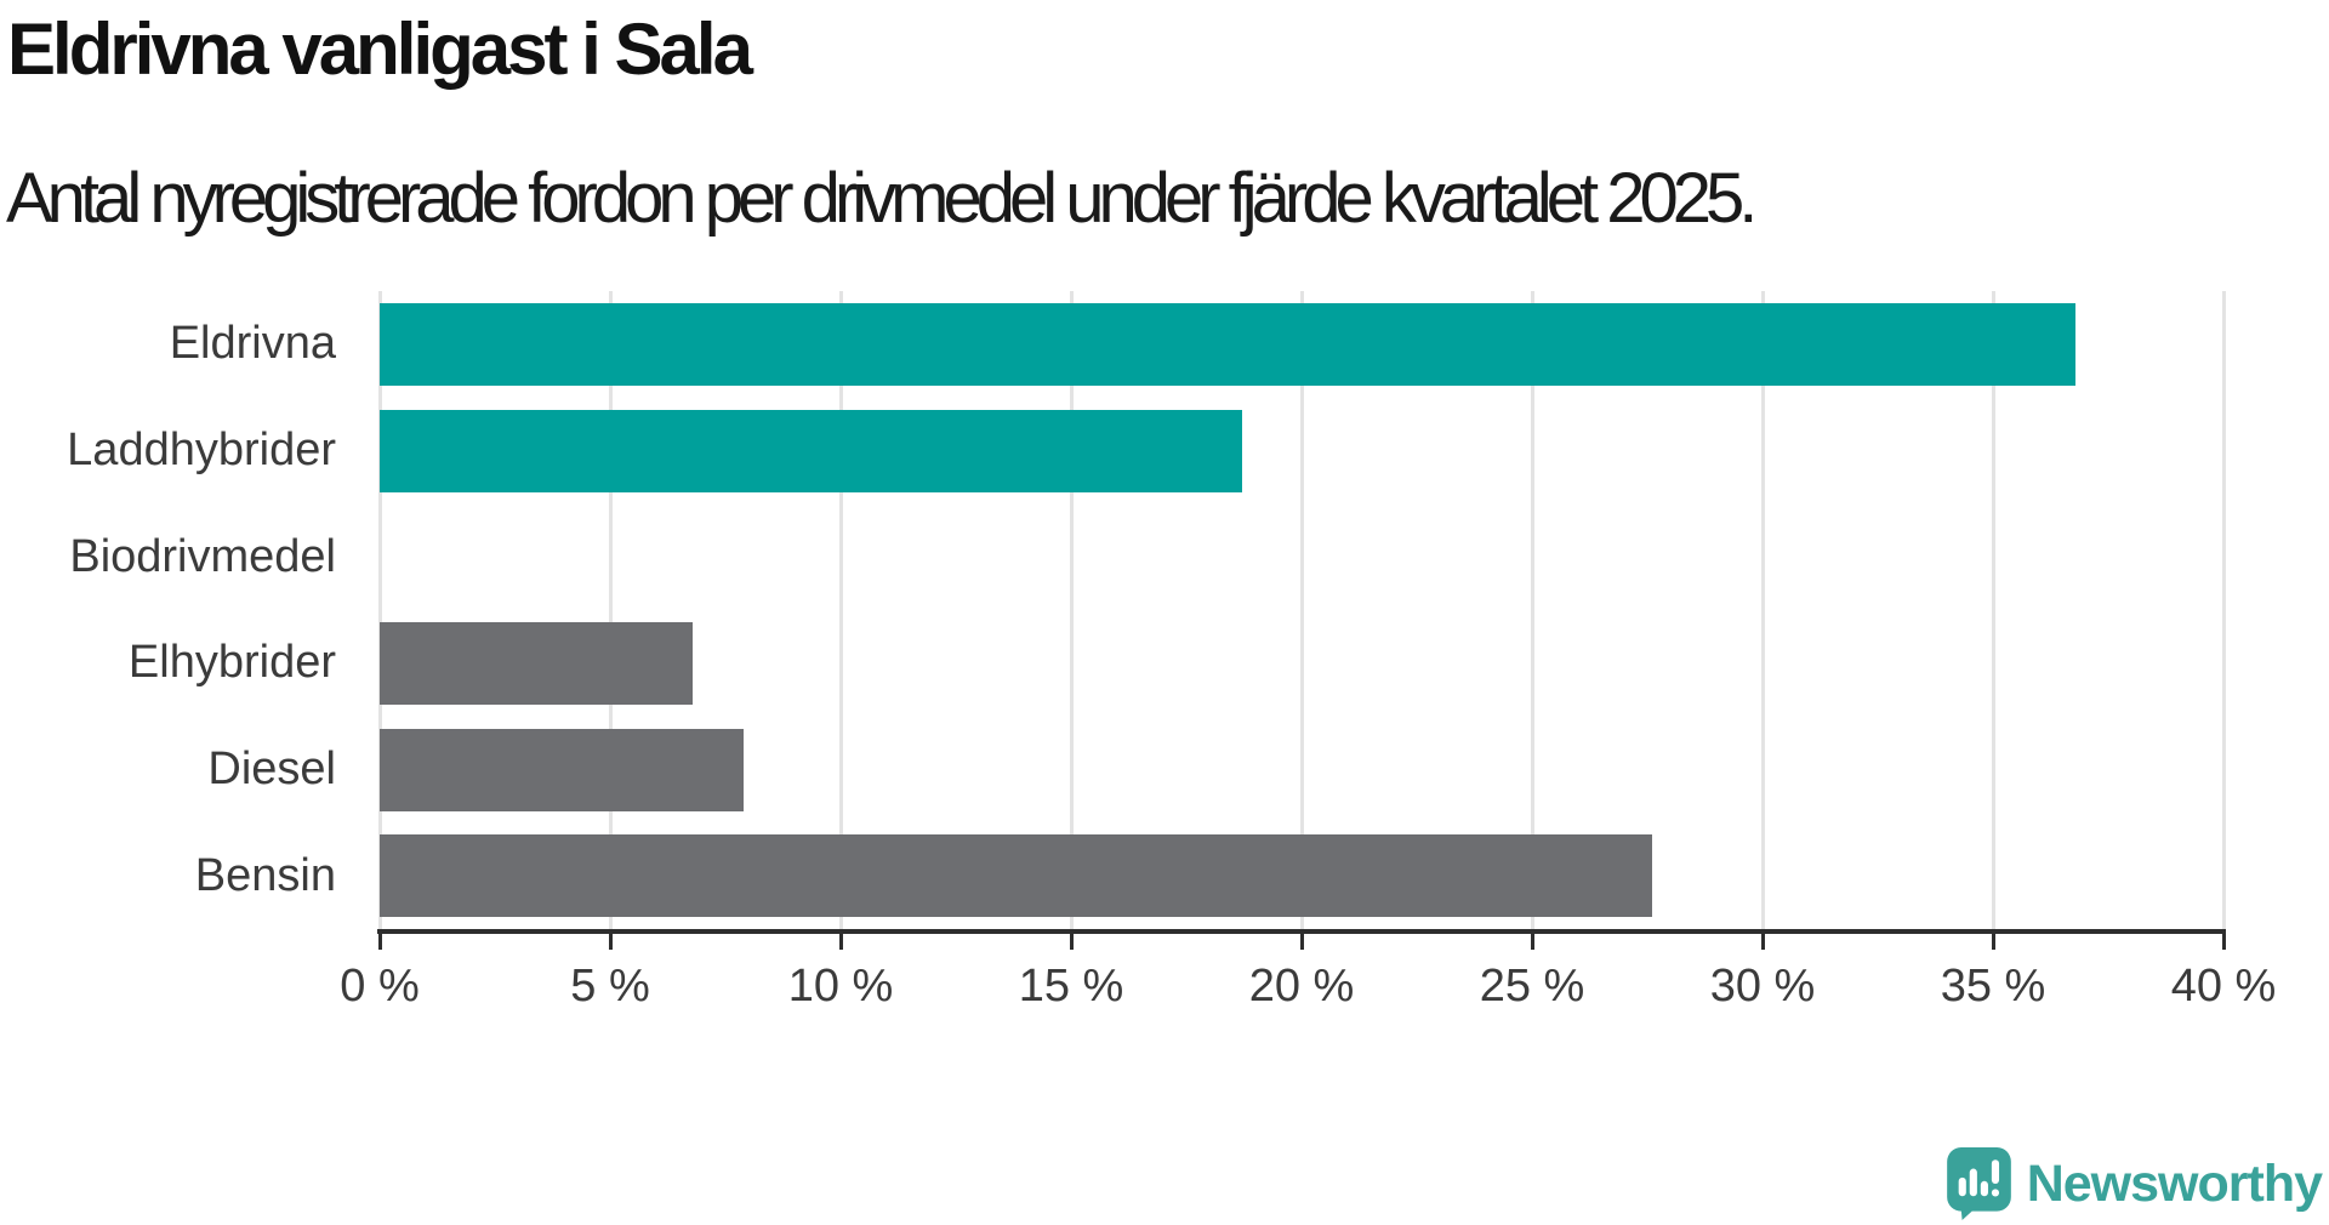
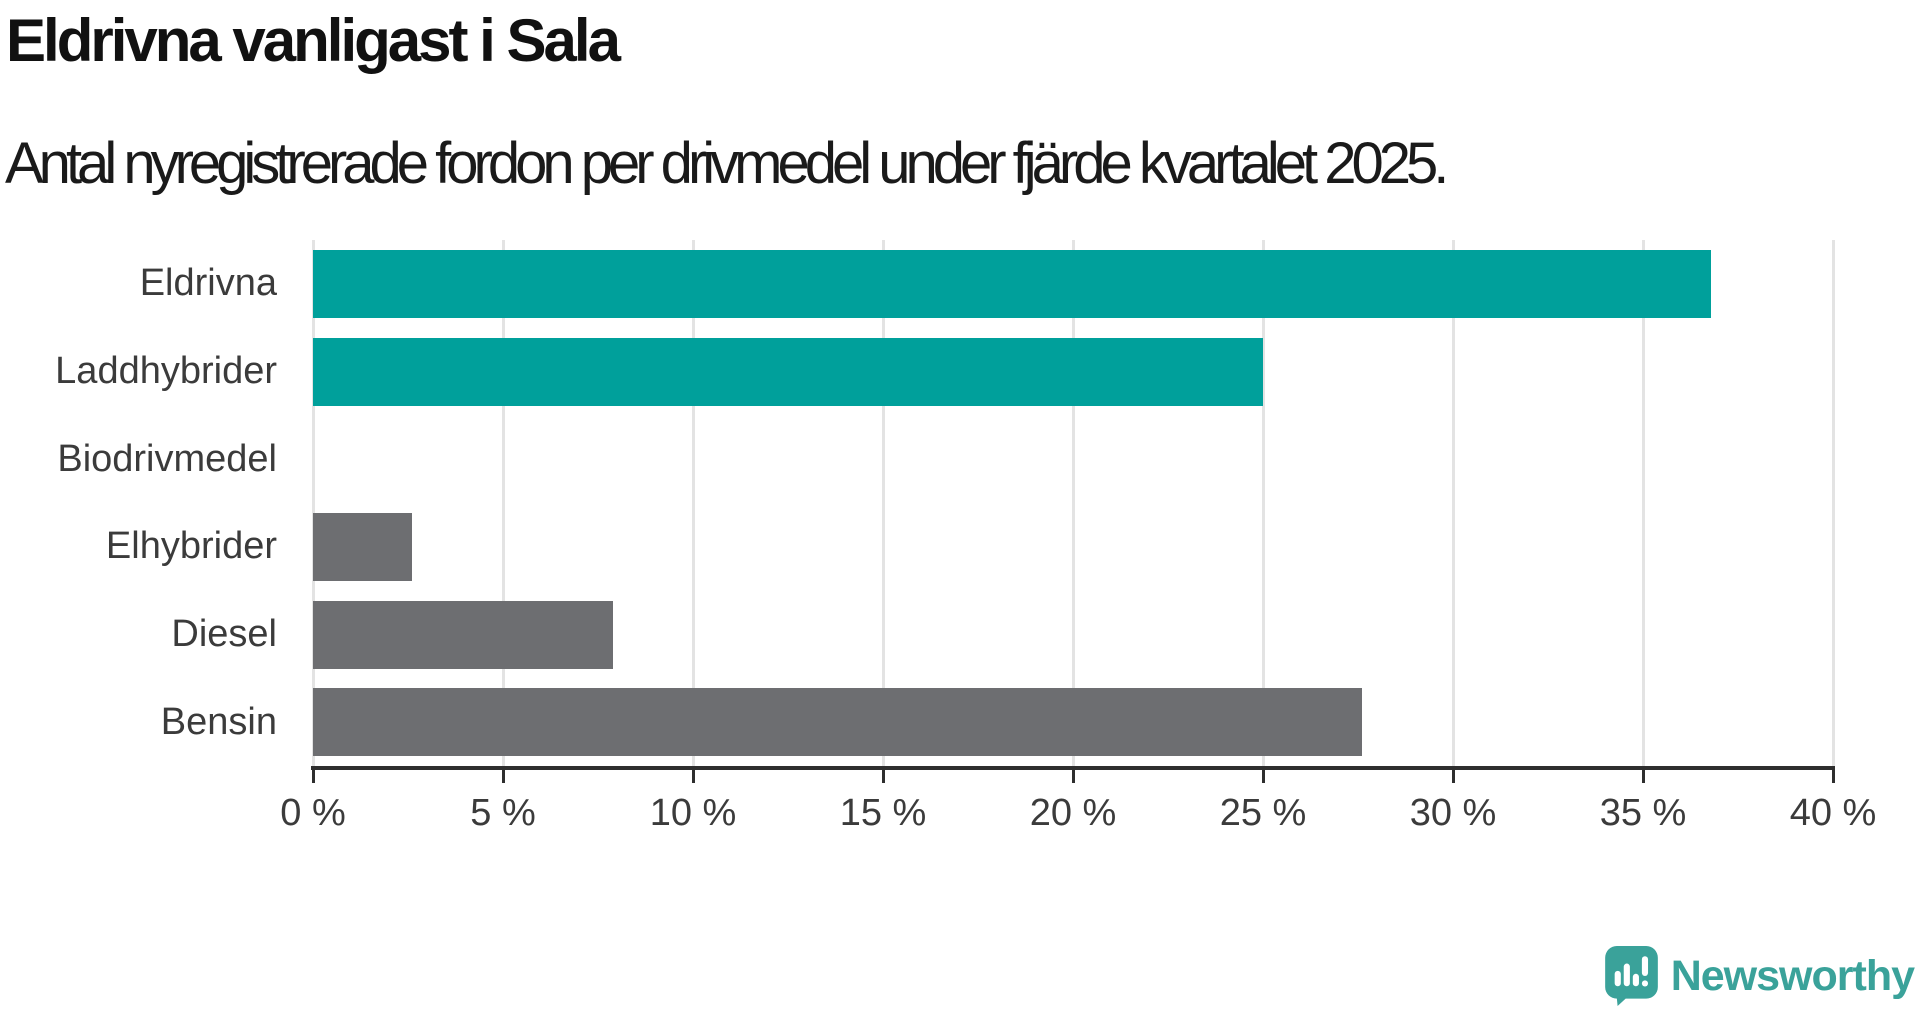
Laddhybrider: 18.7% -> 25.0%
Elhybrider: 6.8% -> 2.6%
